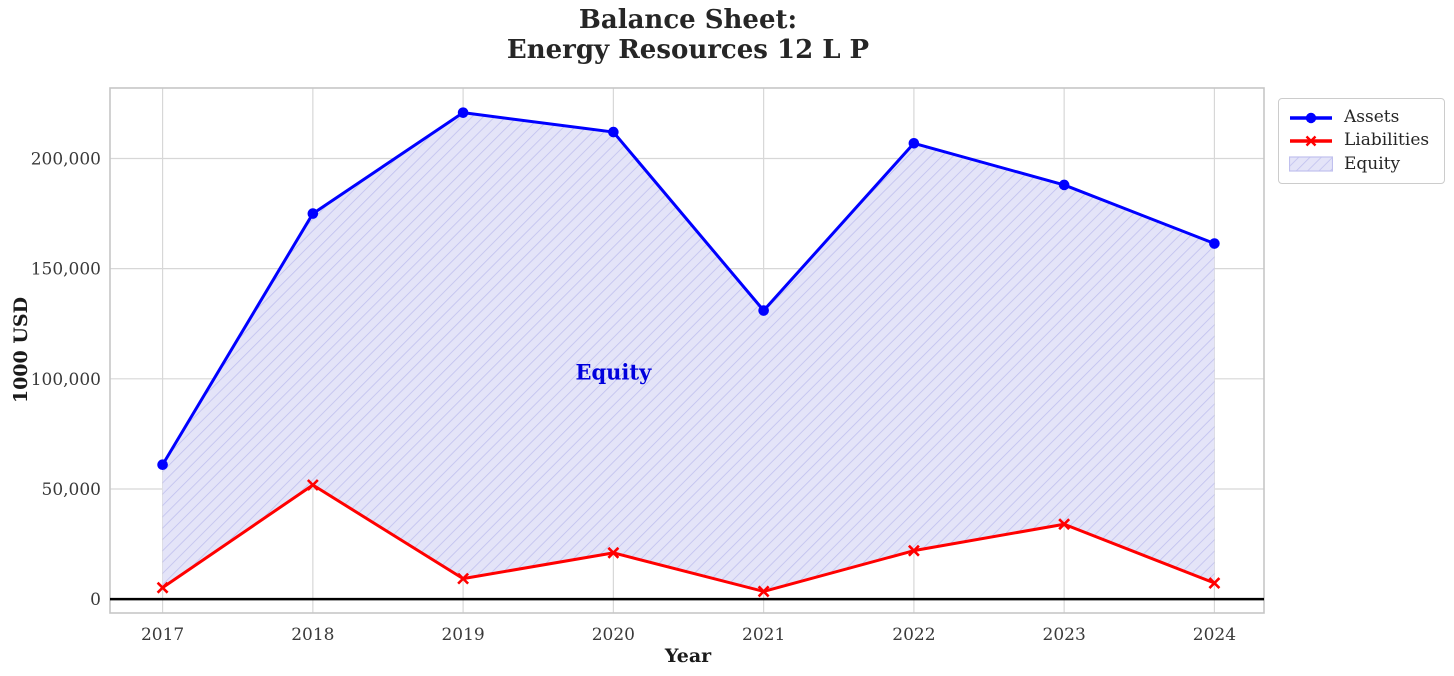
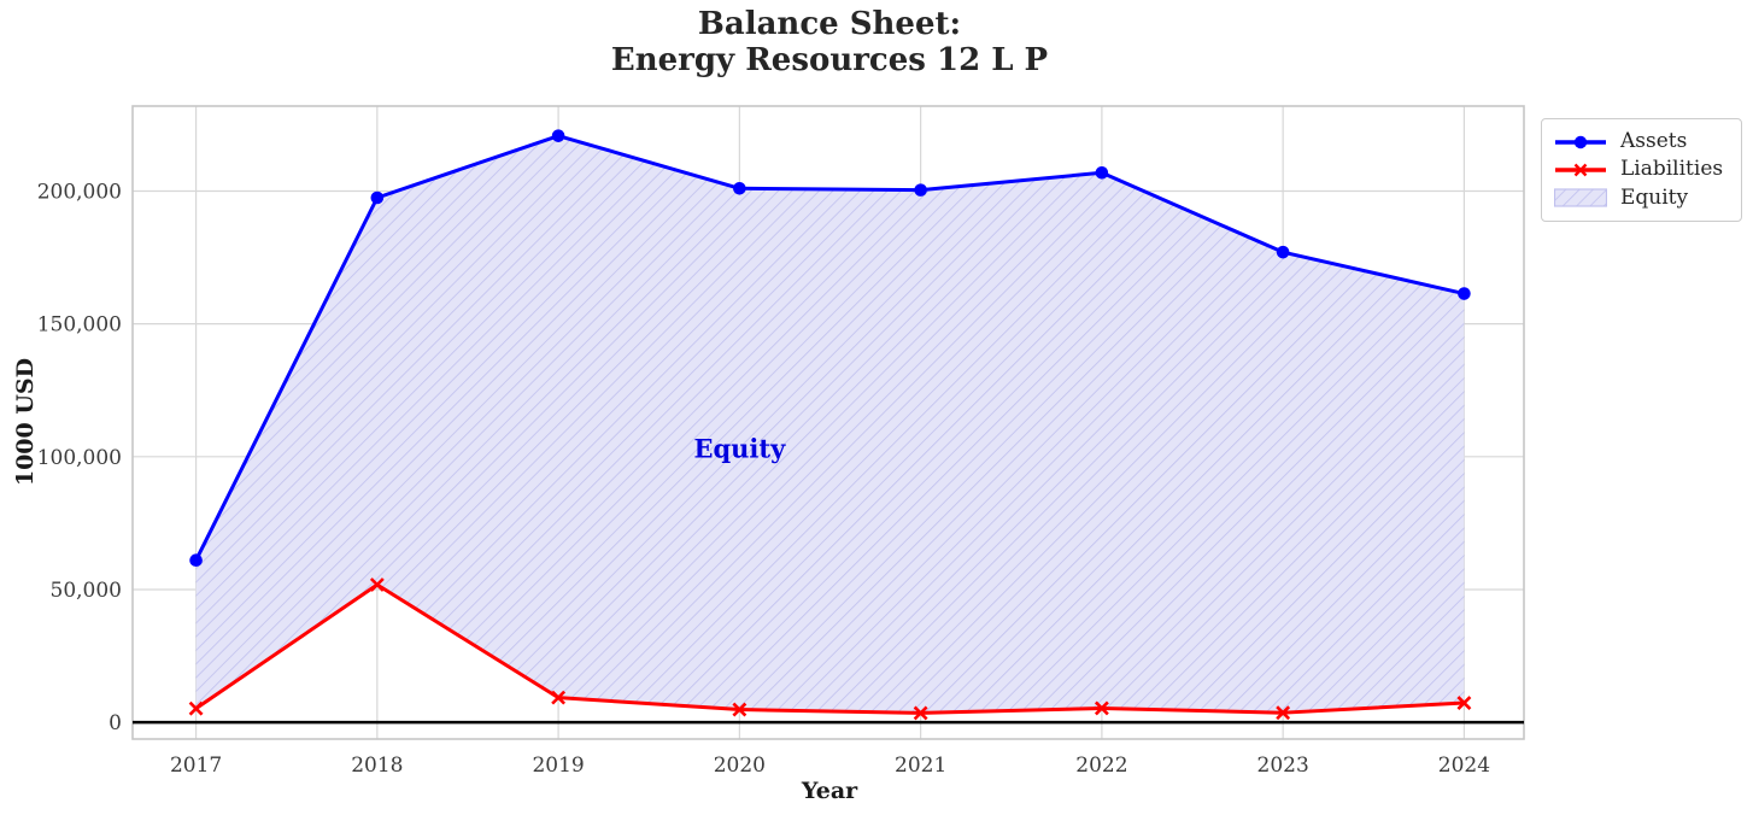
Assets/2018: 175000 -> 198000
Assets/2020: 212000 -> 201000
Liabilities/2020: 21000 -> 5000
Assets/2021: 131000 -> 200000
Liabilities/2022: 22000 -> 5000
Assets/2023: 188000 -> 177000
Liabilities/2023: 34000 -> 4000
